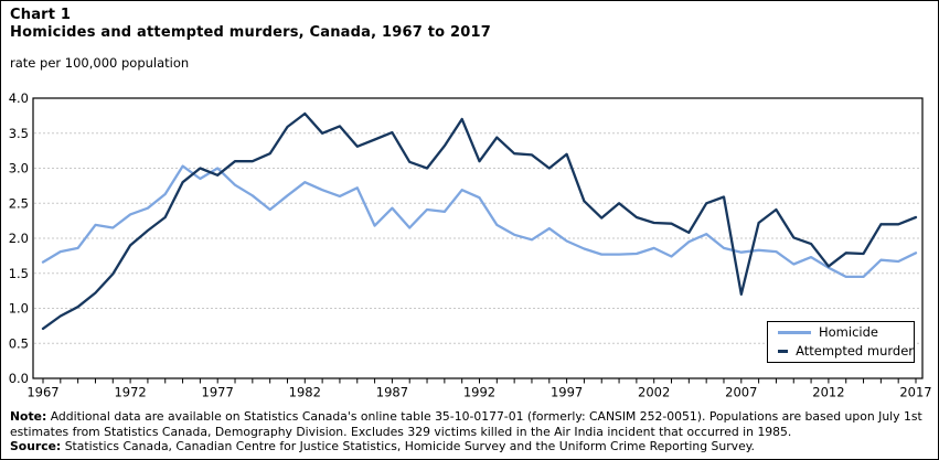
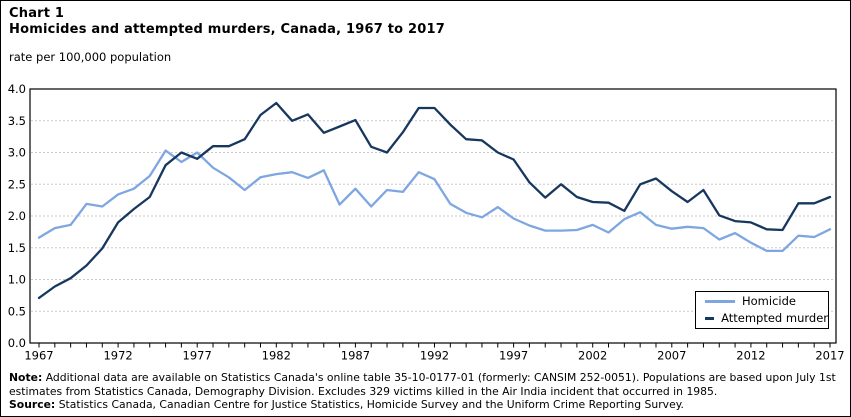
Homicide/1982: 2.8 -> 2.7
Attempted murder/1992: 3.1 -> 3.7
Attempted murder/1997: 3.2 -> 2.9
Attempted murder/2007: 1.2 -> 2.4
Attempted murder/2012: 1.6 -> 1.9
